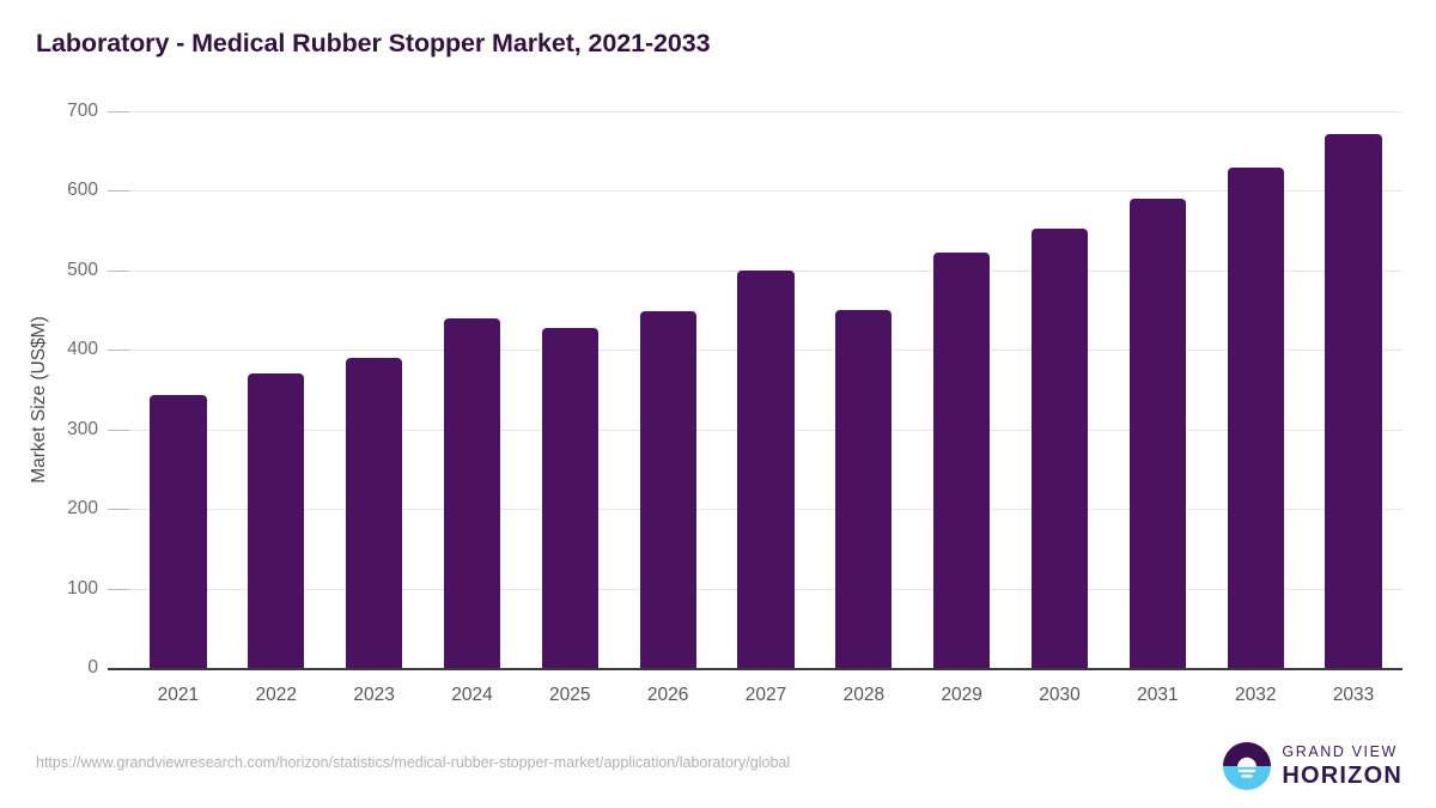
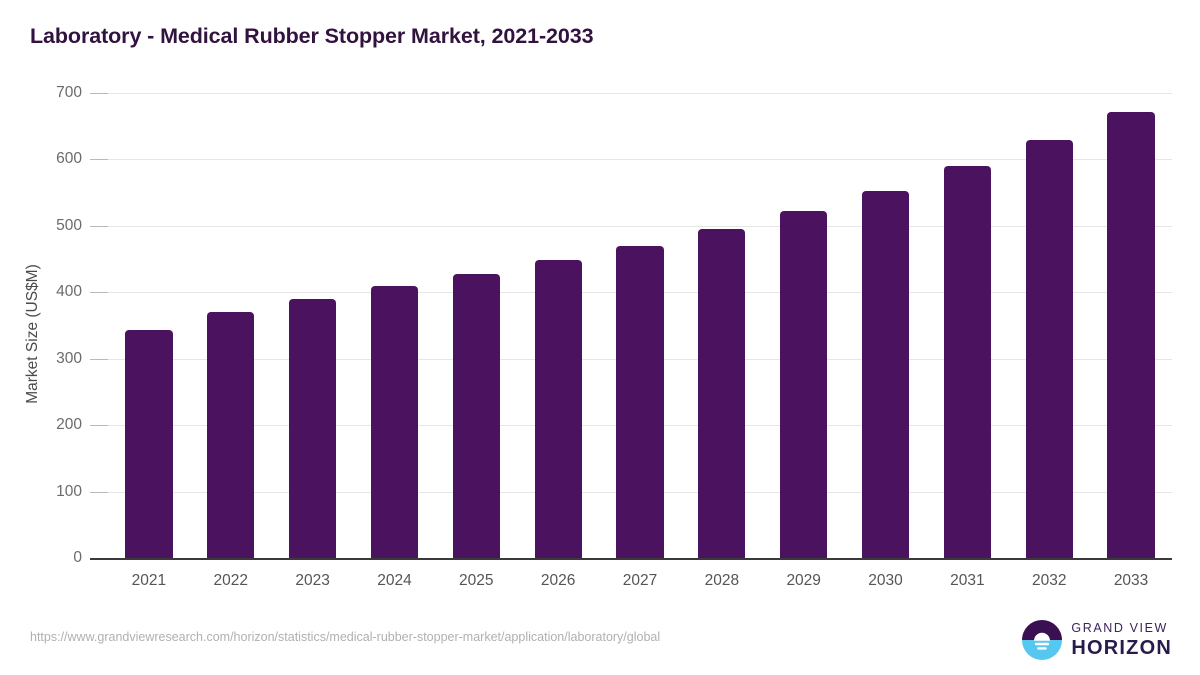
2024: 440 -> 410
2027: 500 -> 470
2028: 450 -> 500
